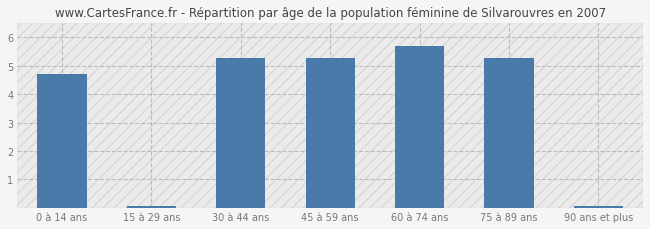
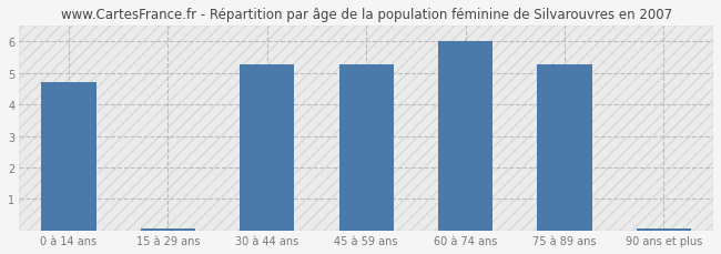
60 à 74 ans: 5.70 -> 6.00
